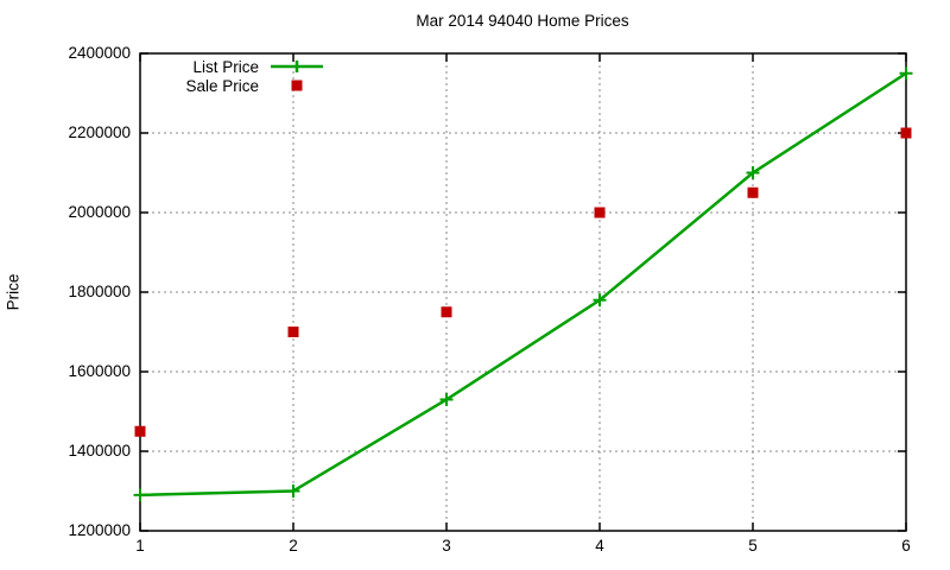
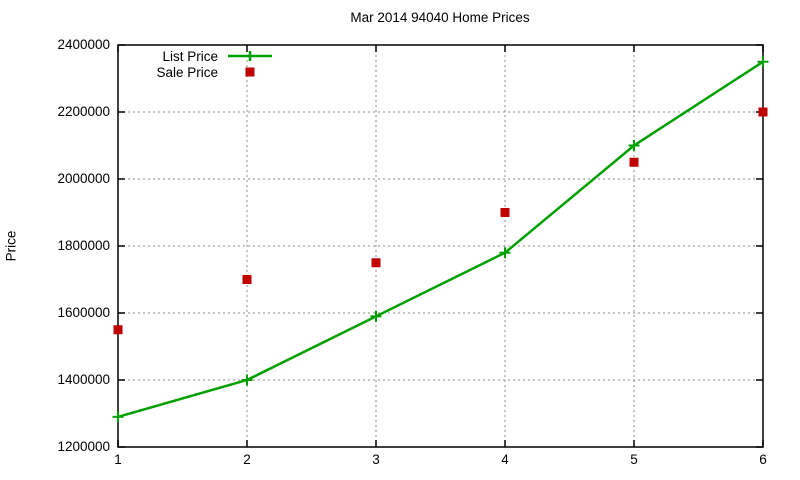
Sale Price/1: 1450000 -> 1550000
List Price/2: 1300000 -> 1400000
List Price/3: 1530000 -> 1590000
Sale Price/4: 2000000 -> 1900000
